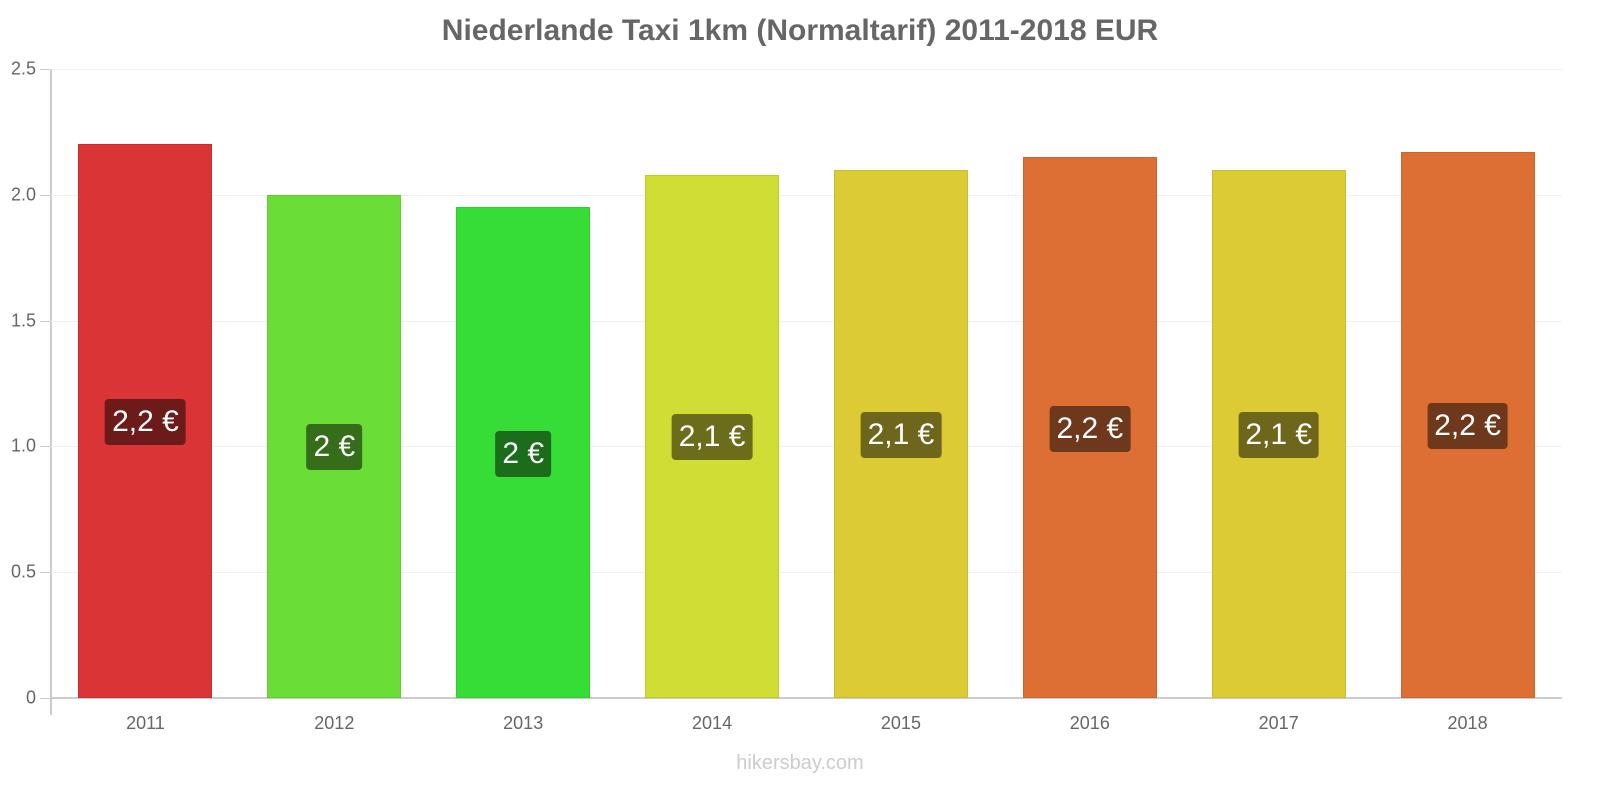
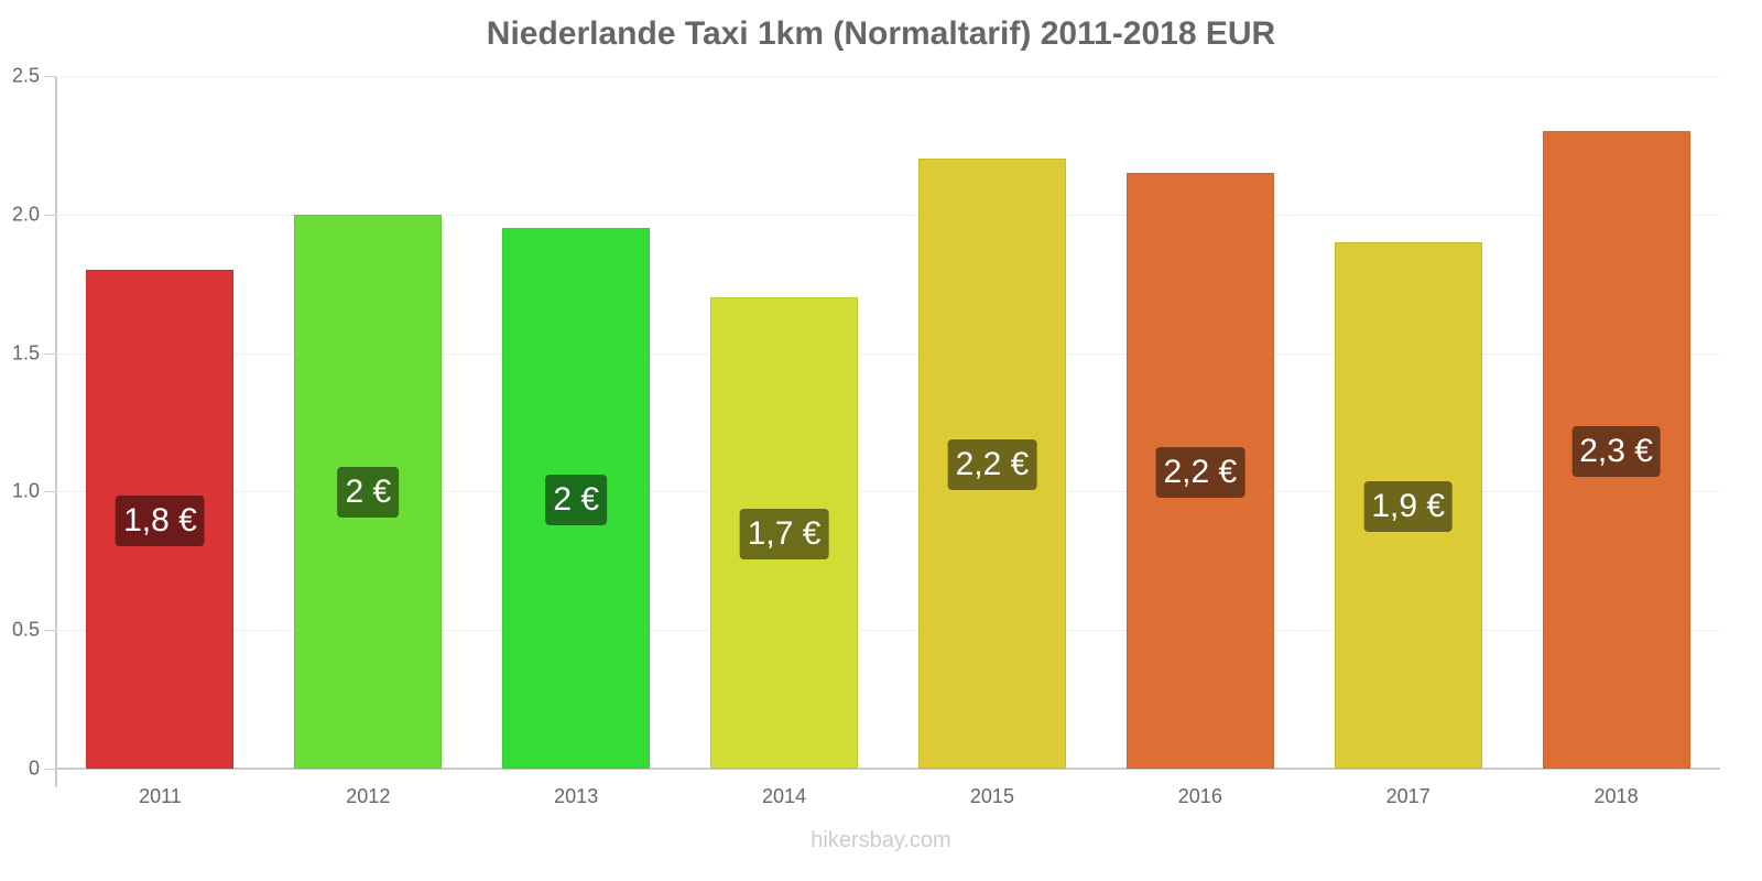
2011: 2,2 -> 1,8
2014: 2,1 -> 1,7
2015: 2,1 -> 2,2
2017: 2,1 -> 1,9
2018: 2,2 -> 2,3
